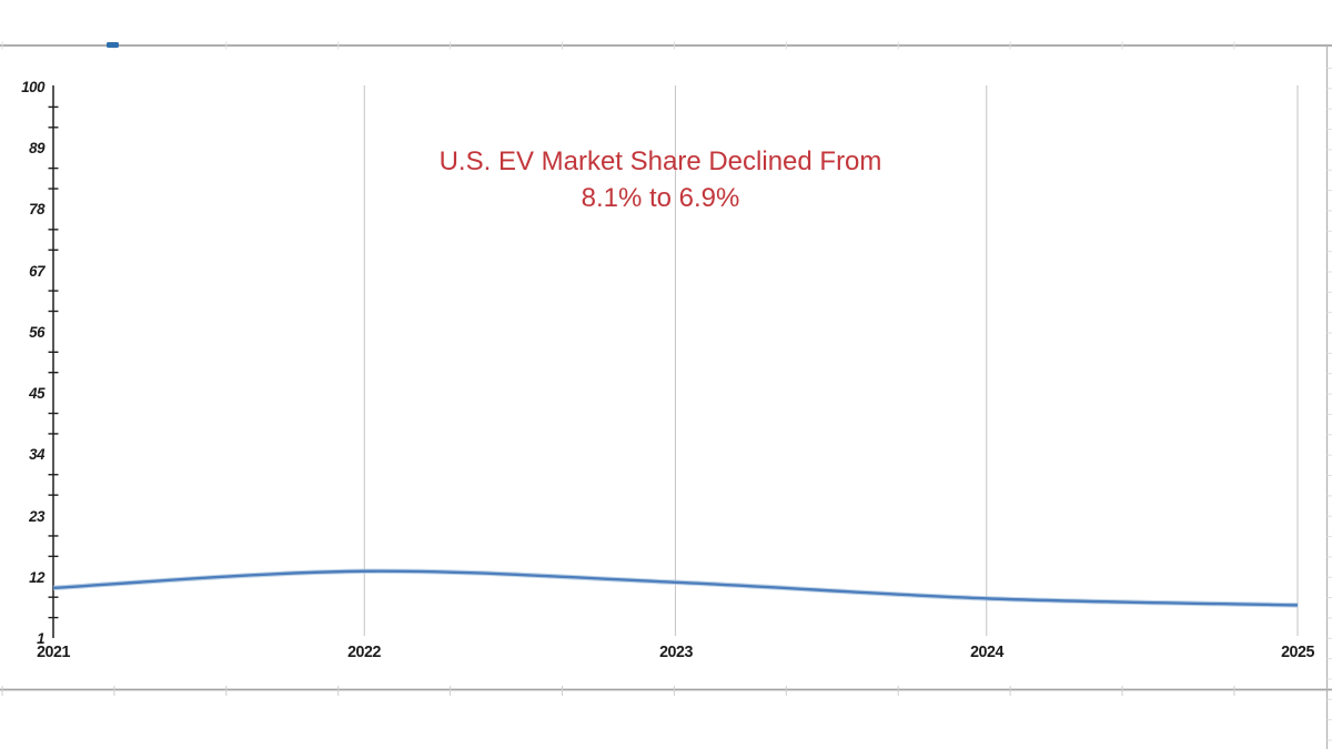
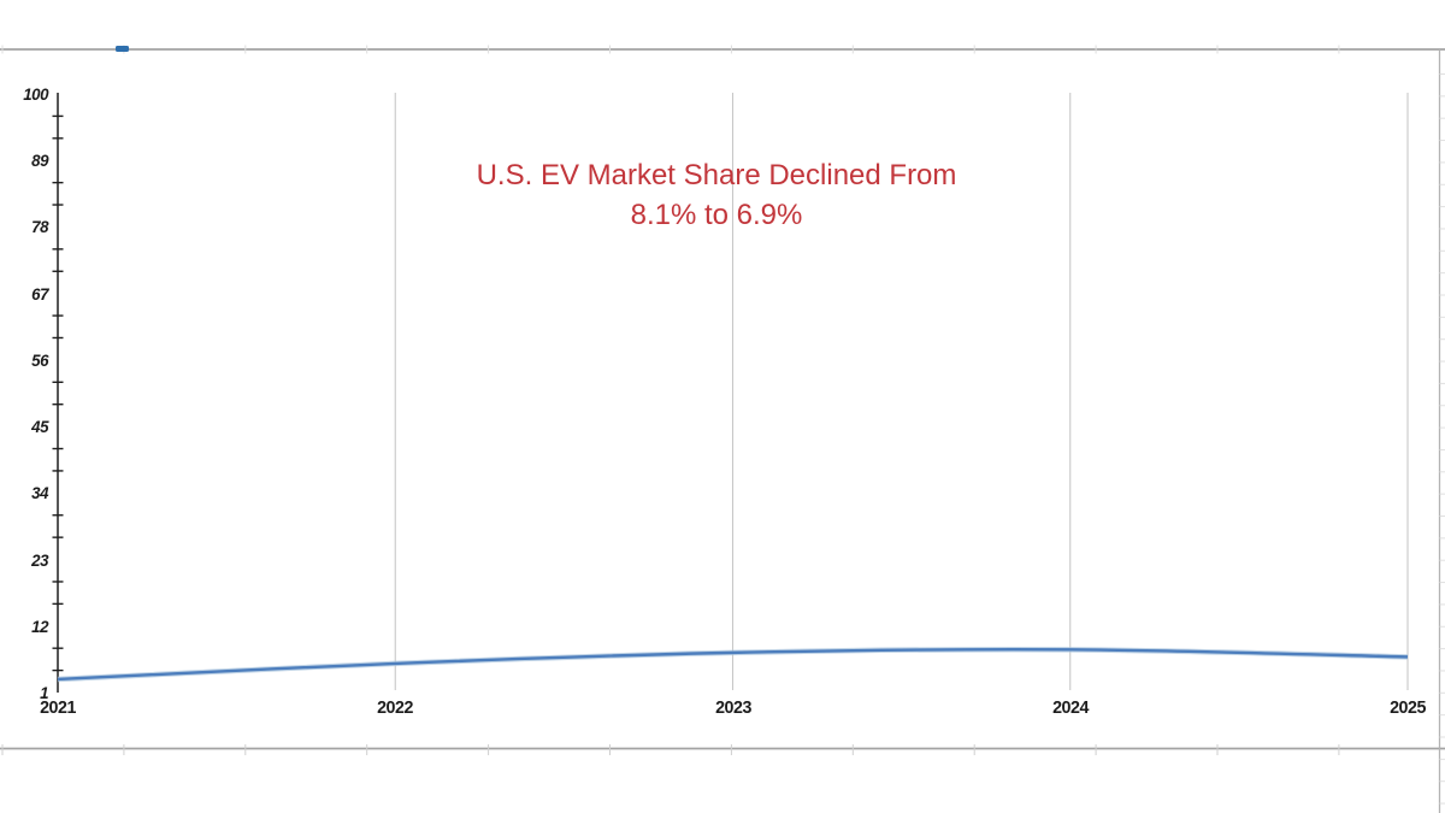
2021: 10 -> 3
2022: 13 -> 6
2023: 11 -> 8
